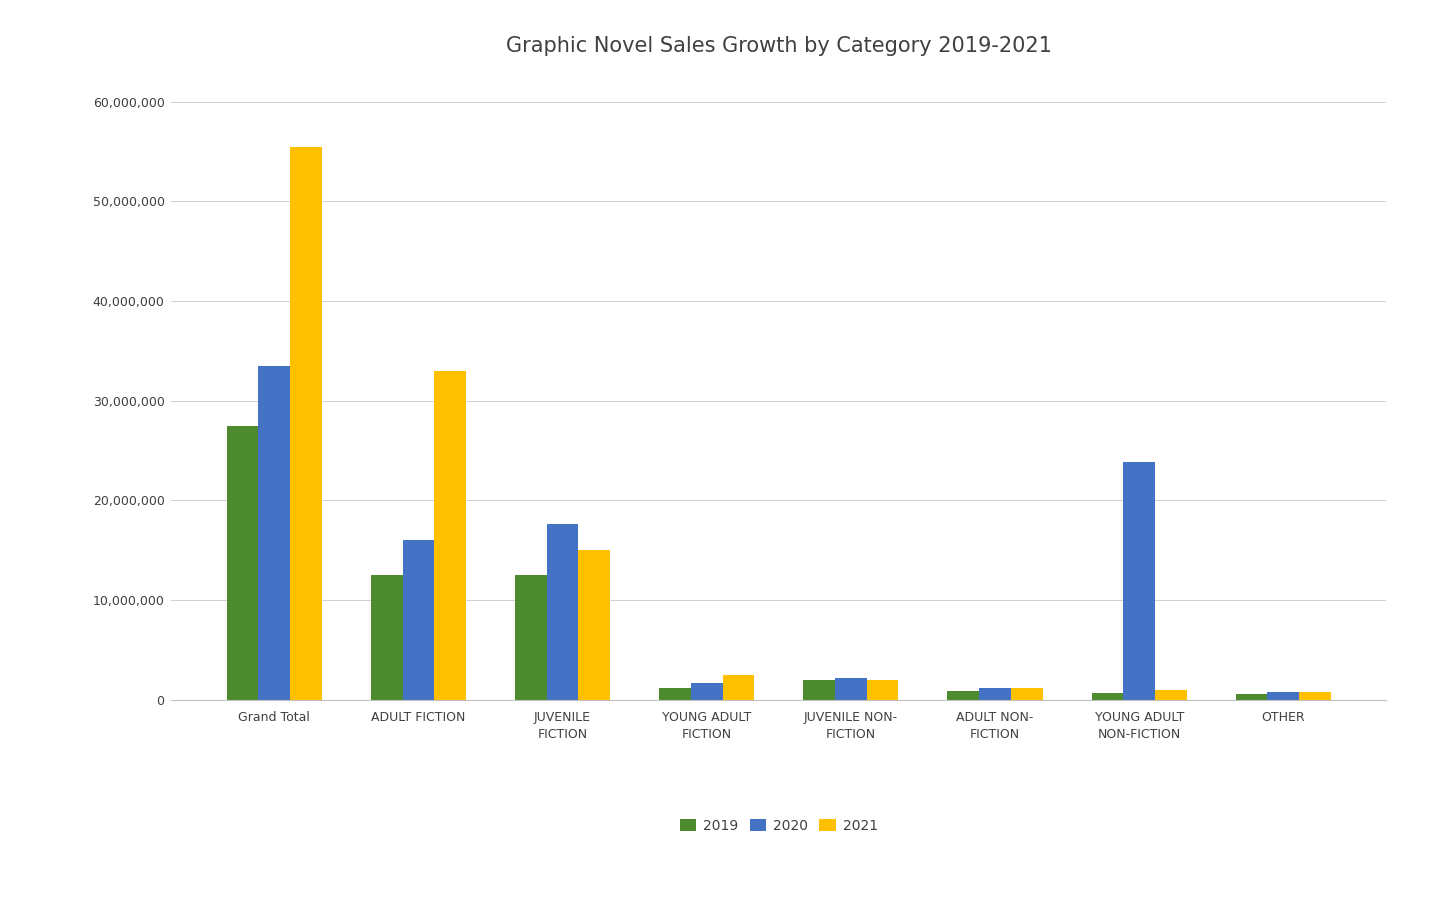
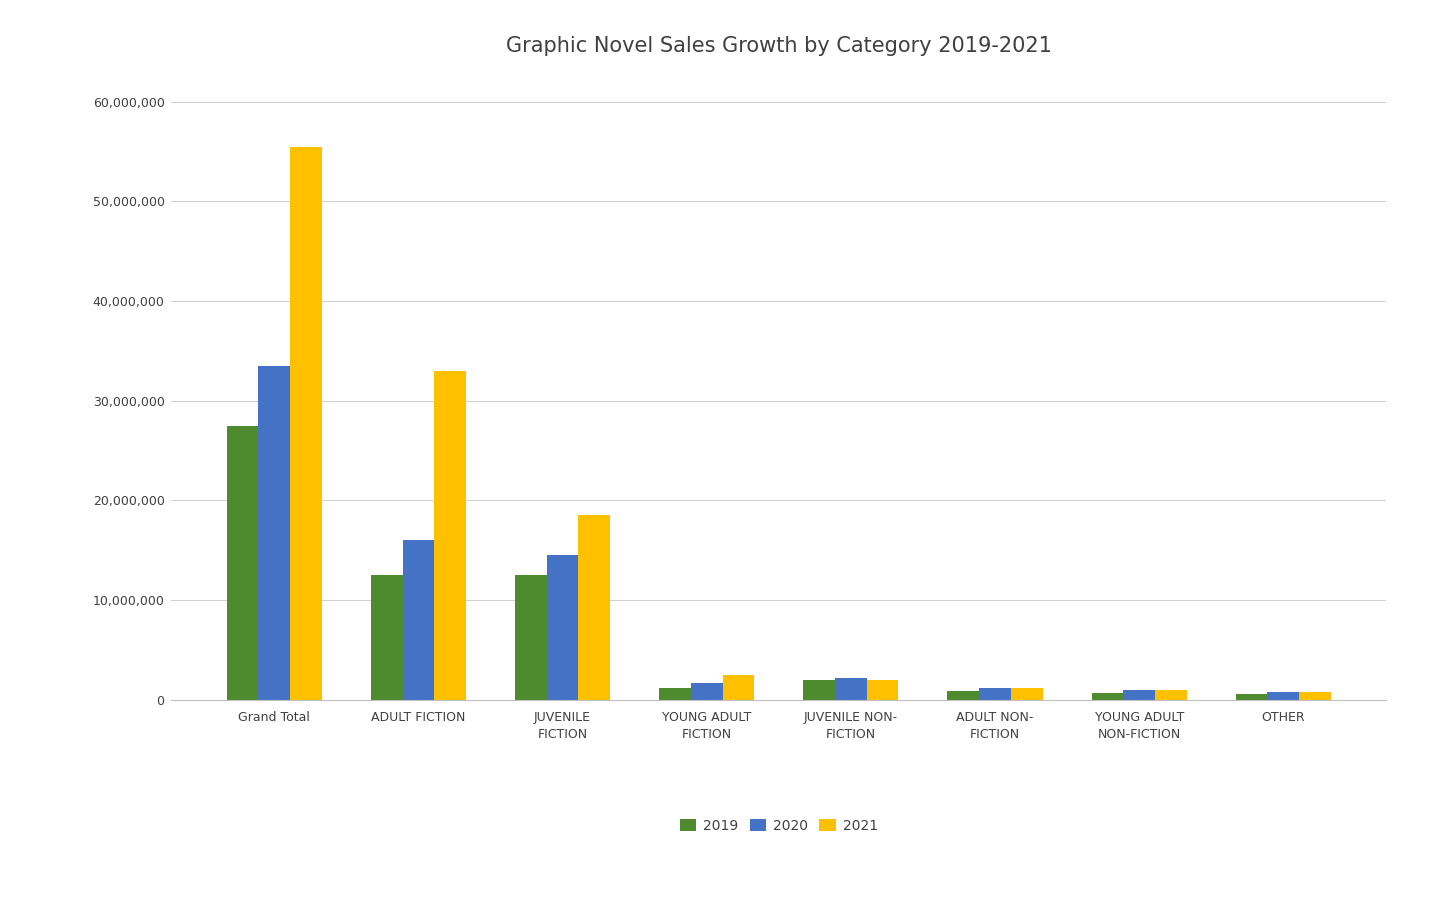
2020/JUVENILE FICTION: 17,600,000 -> 14,500,000
2021/JUVENILE FICTION: 15,000,000 -> 18,500,000
2020/YOUNG ADULT NON-FICTION: 23,800,000 -> 1,000,000
